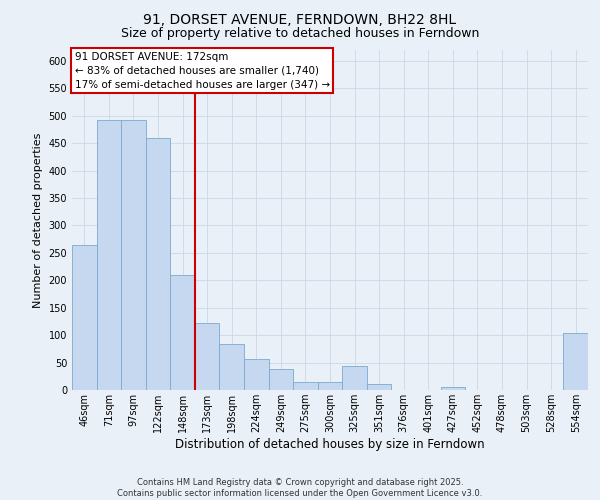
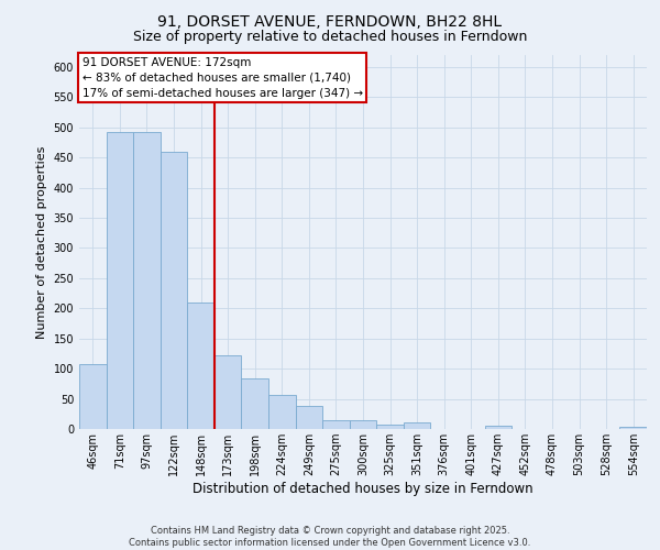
46sqm: 264 -> 107
325sqm: 44 -> 8
554sqm: 104 -> 4
